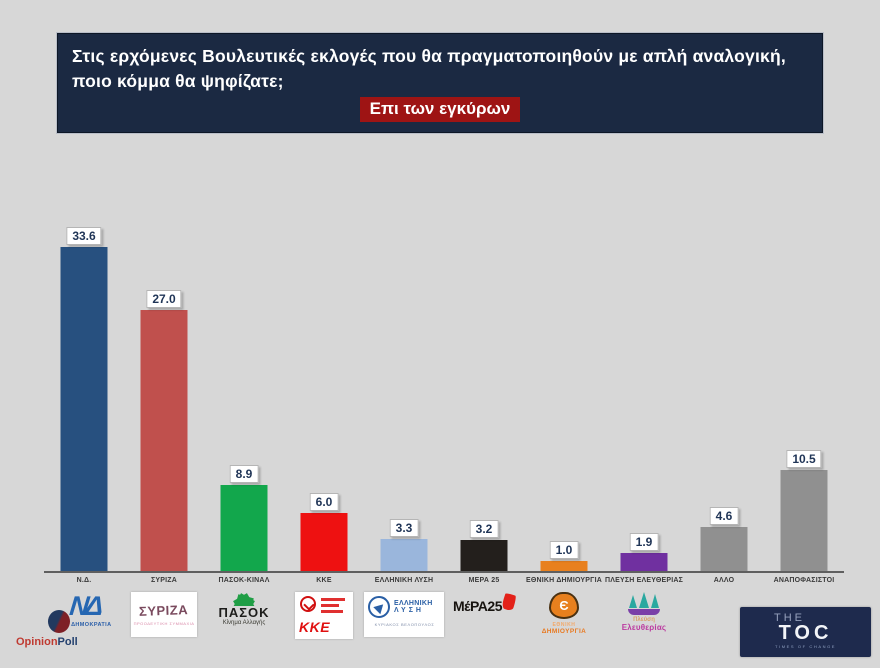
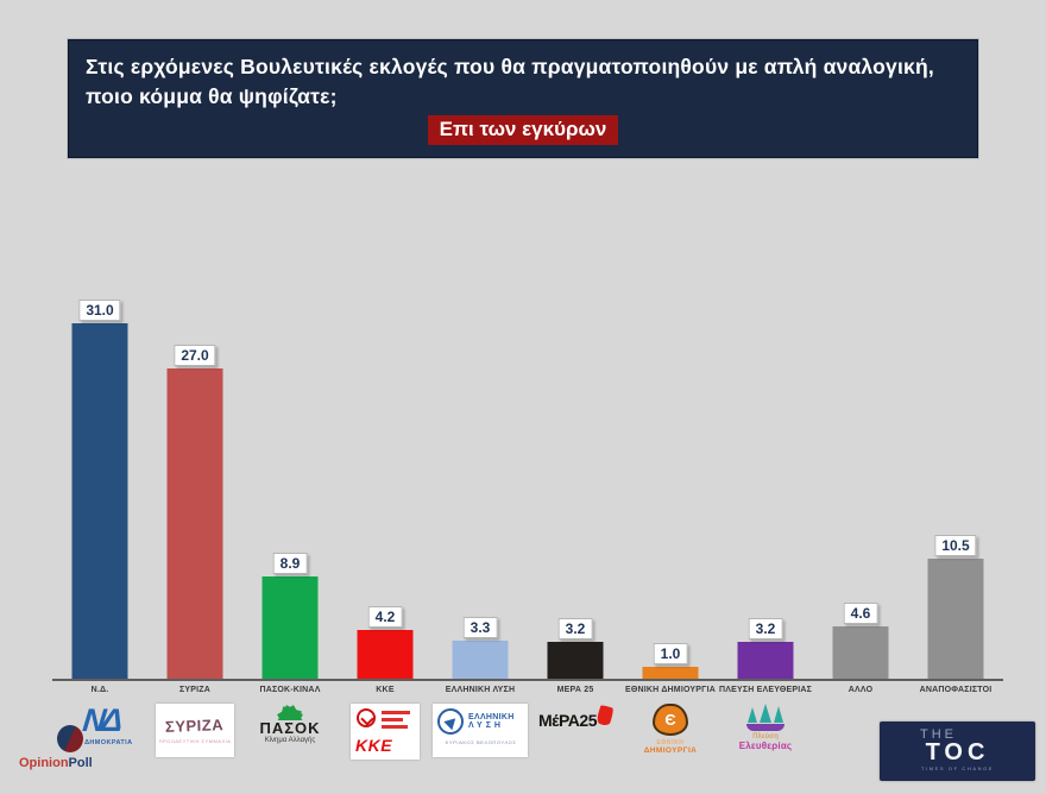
Ν.Δ.: 33.6 -> 31.0
ΚΚΕ: 6.0 -> 4.2
ΠΛΕΥΣΗ ΕΛΕΥΘΕΡΙΑΣ: 1.9 -> 3.2
